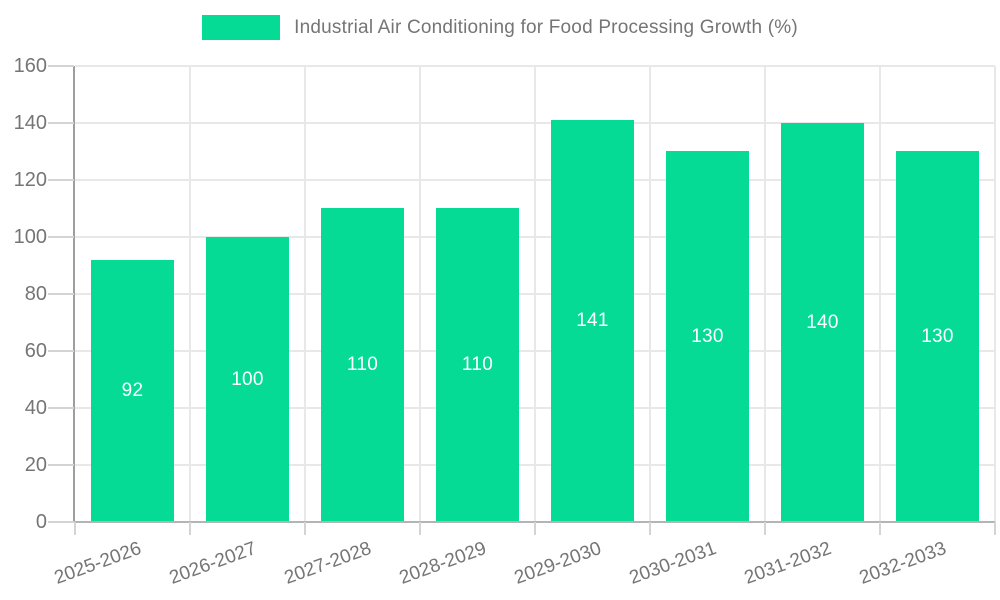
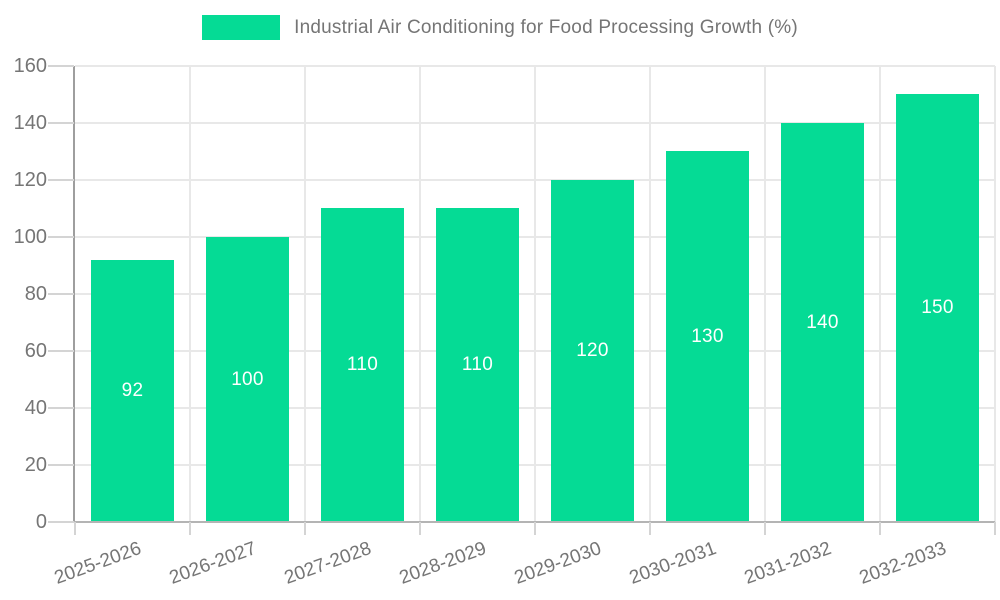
2029-2030: 141 -> 120
2032-2033: 130 -> 150
